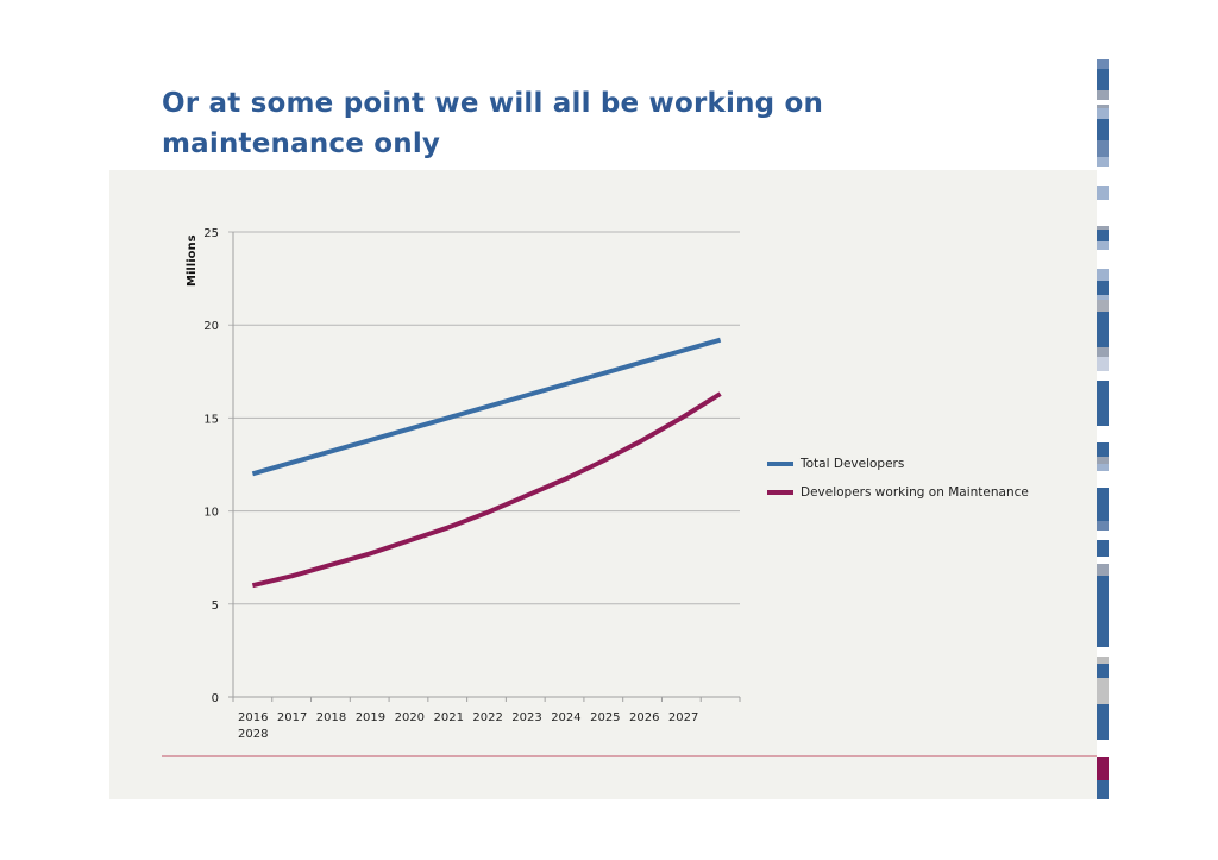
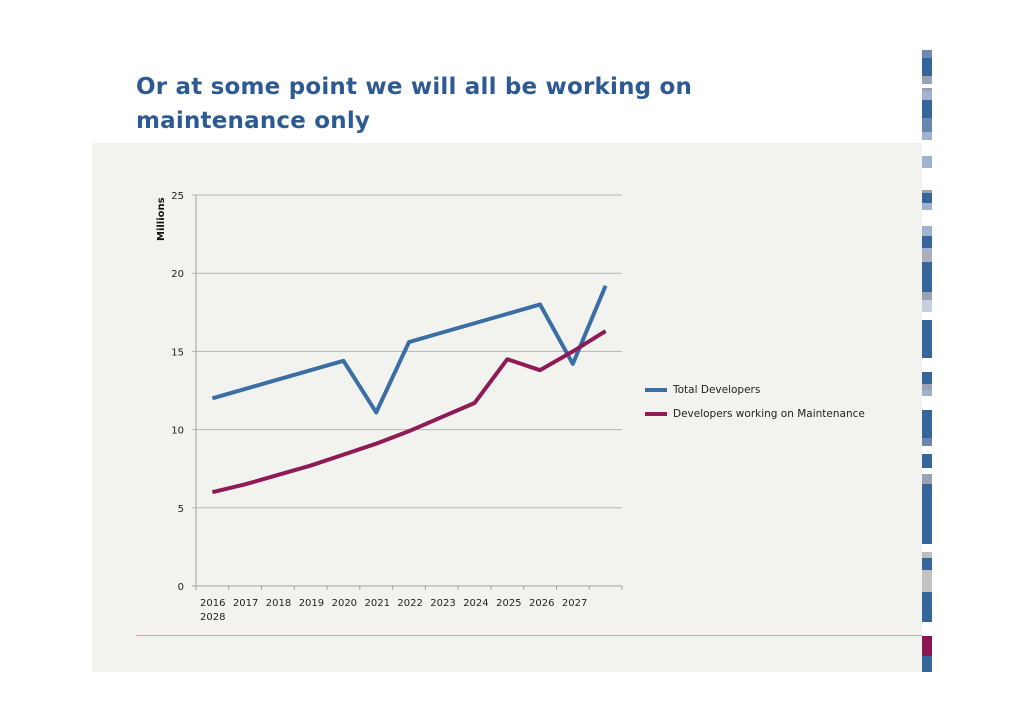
Total Developers/2021: 15.0 -> 11.1
Developers working on Maintenance/2025: 12.7 -> 14.5
Total Developers/2027: 18.6 -> 14.2
